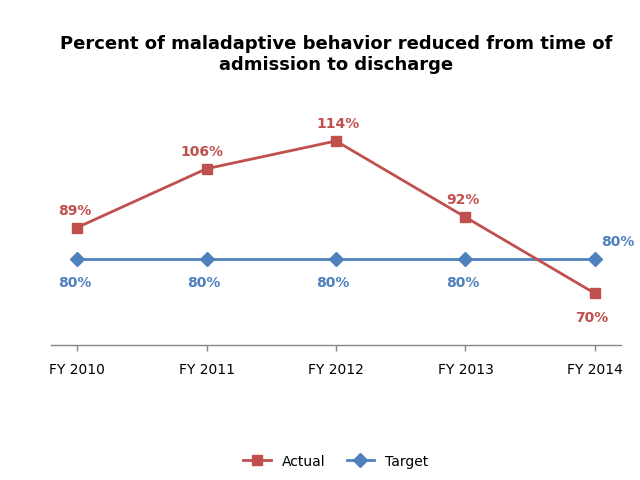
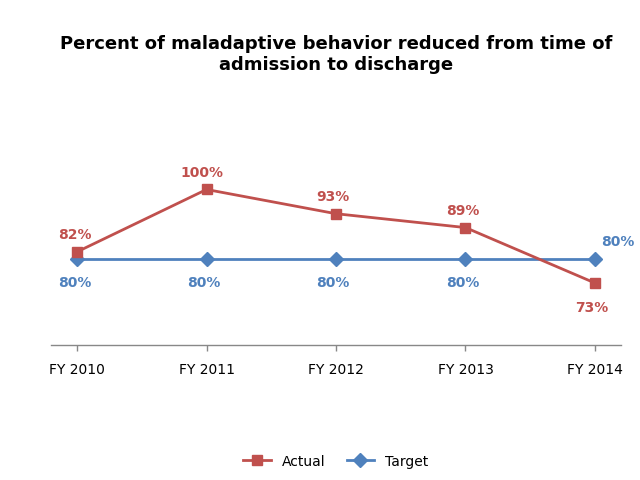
Actual/FY 2010: 89% -> 82%
Actual/FY 2011: 106% -> 100%
Actual/FY 2012: 114% -> 93%
Actual/FY 2013: 92% -> 89%
Actual/FY 2014: 70% -> 73%
